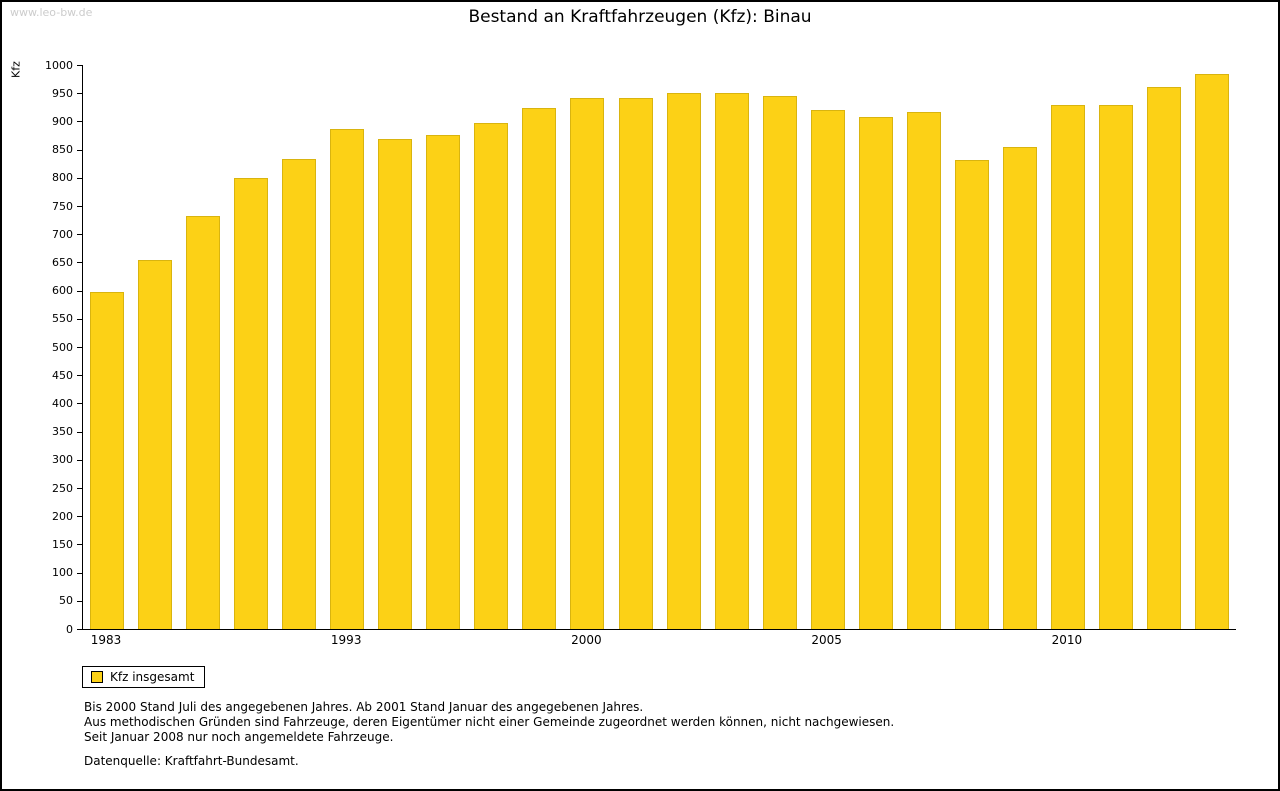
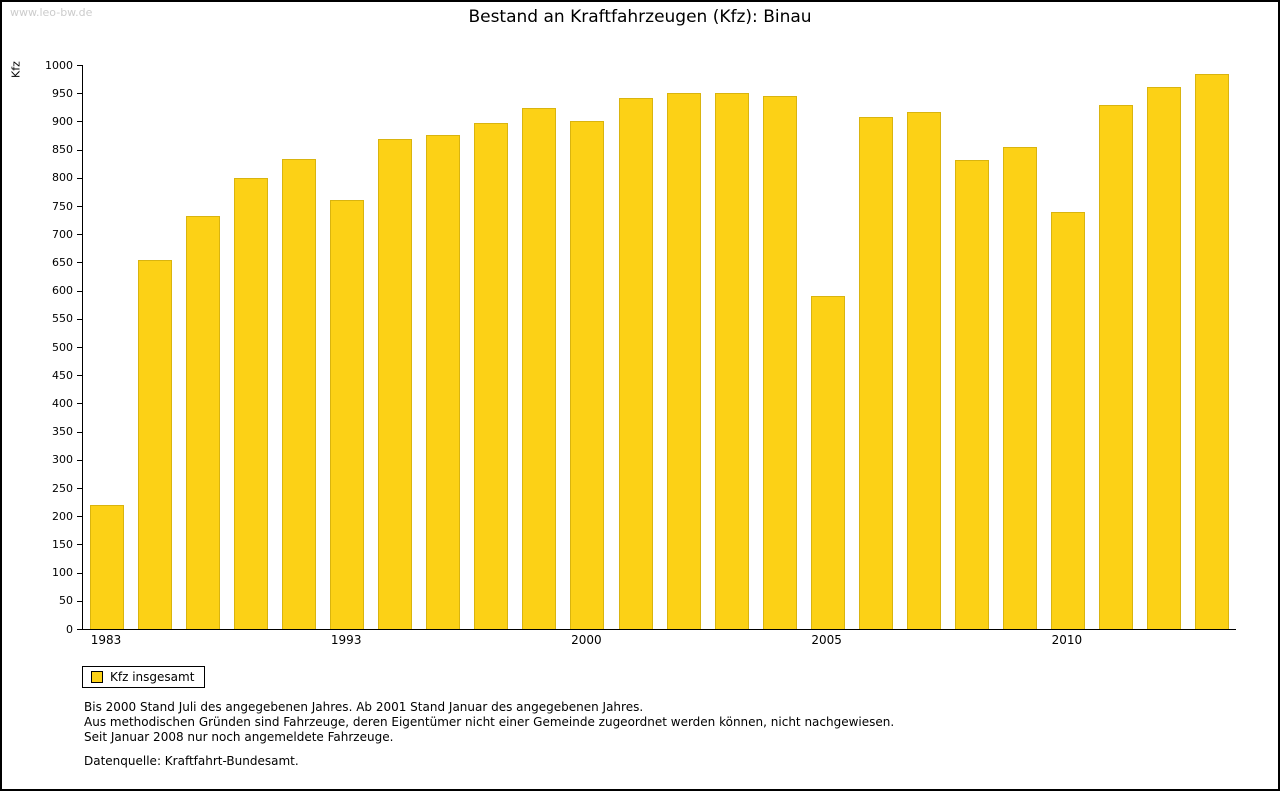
1983: 600 -> 220
1993: 890 -> 760
2000: 940 -> 900
2005: 920 -> 590
2010: 930 -> 740
